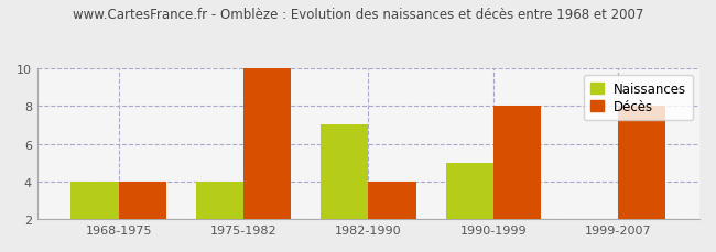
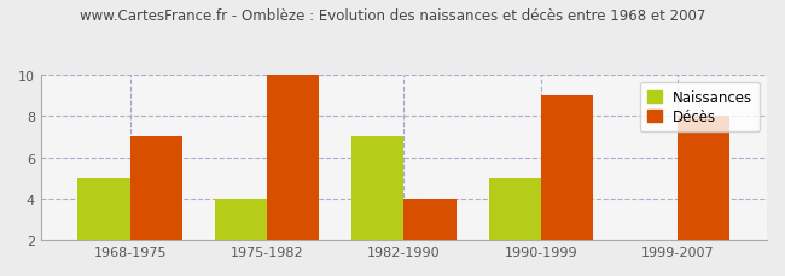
Naissances/1968-1975: 4 -> 5
Décès/1968-1975: 4 -> 7
Décès/1990-1999: 8 -> 9
